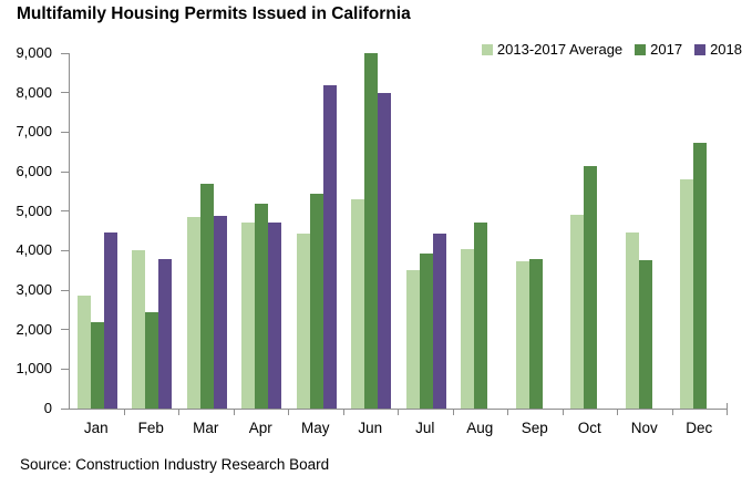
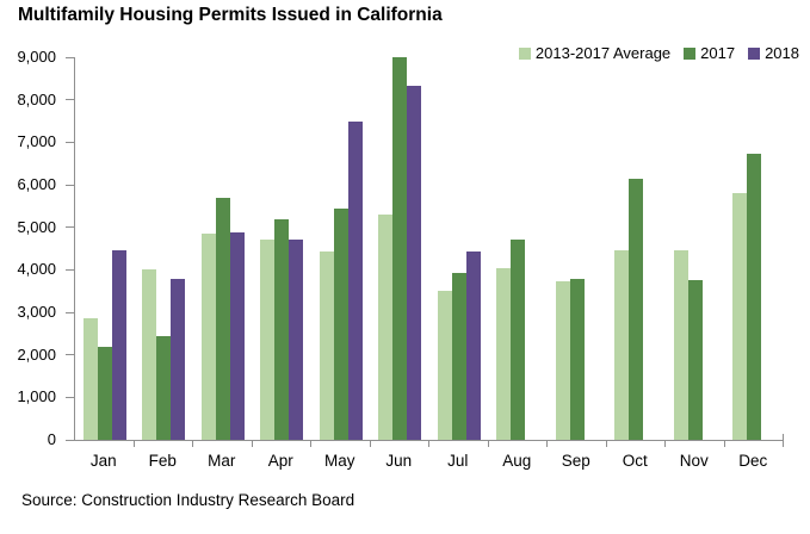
2018/May: 8200 -> 7500
2018/Jun: 8000 -> 8300
2013-2017 Average/Oct: 4900 -> 4500
